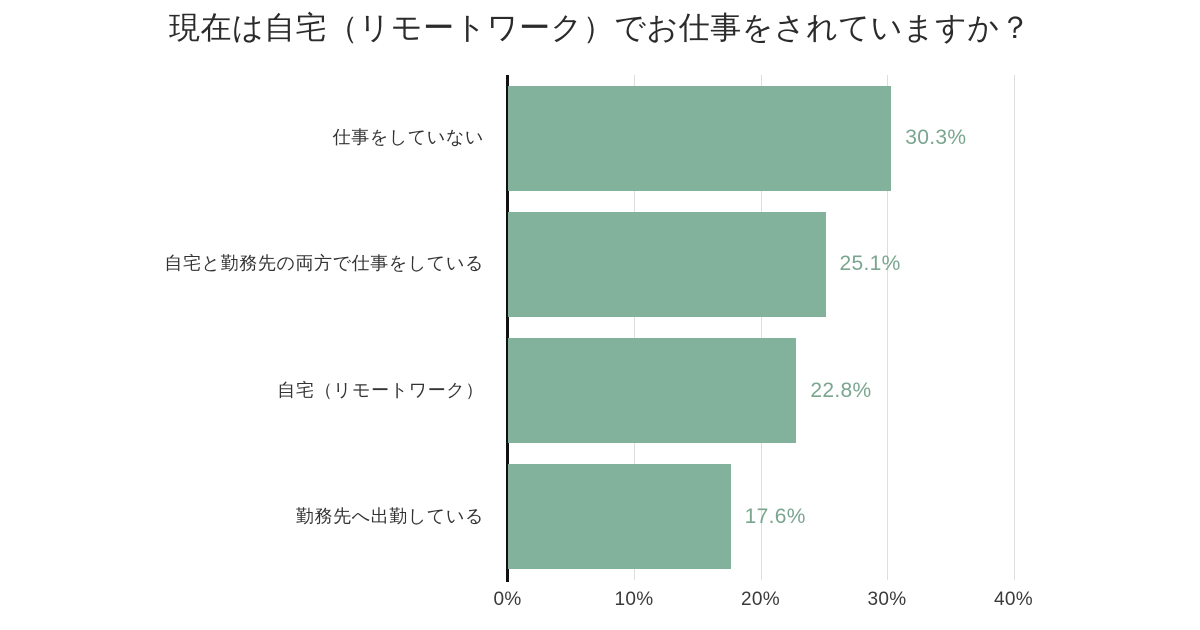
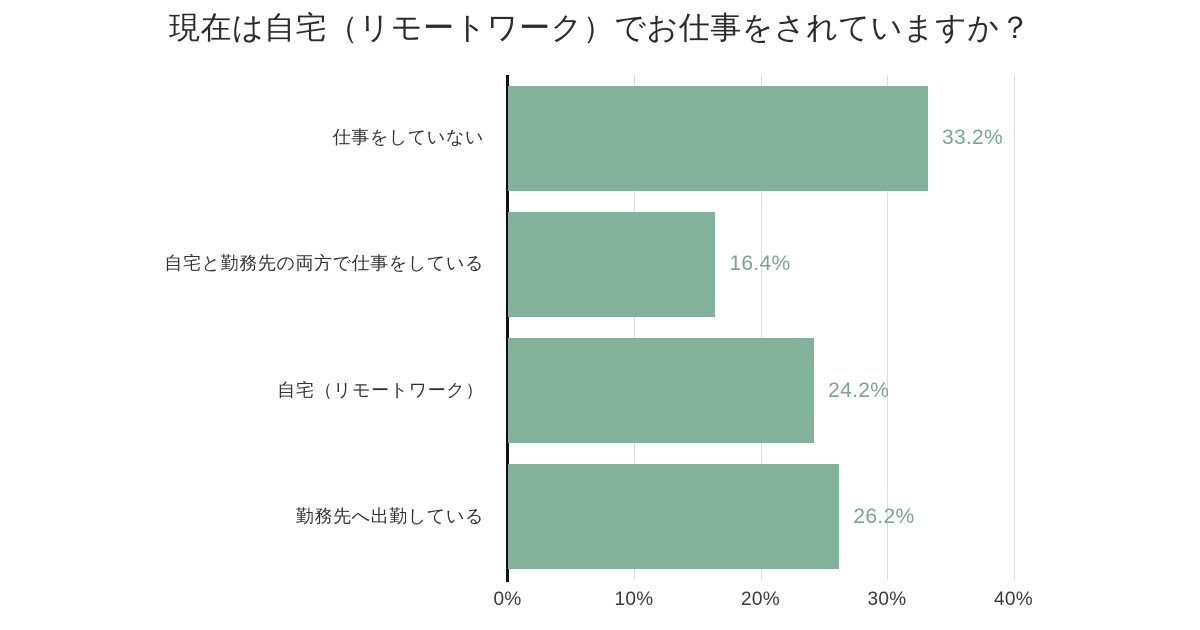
仕事をしていない: 30.3% -> 33.2%
自宅と勤務先の両方で仕事をしている: 25.1% -> 16.4%
自宅（リモートワーク）: 22.8% -> 24.2%
勤務先へ出勤している: 17.6% -> 26.2%
